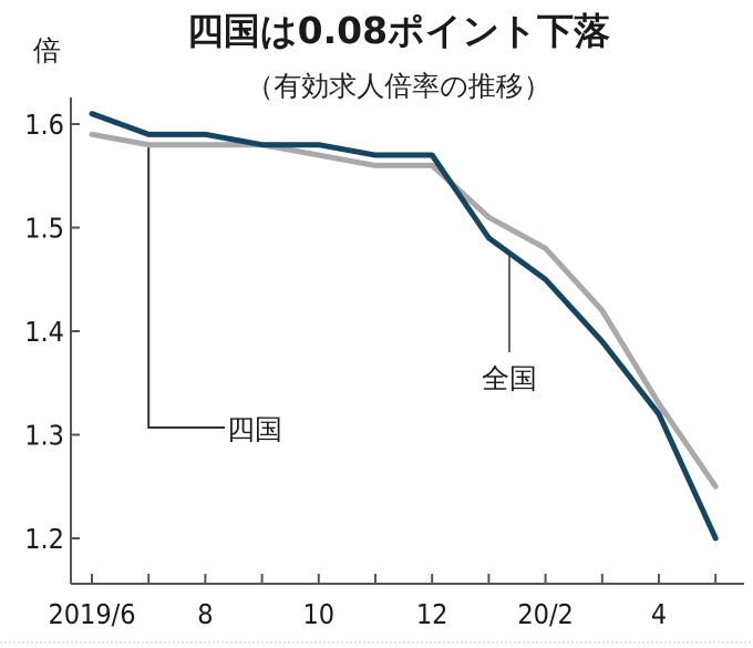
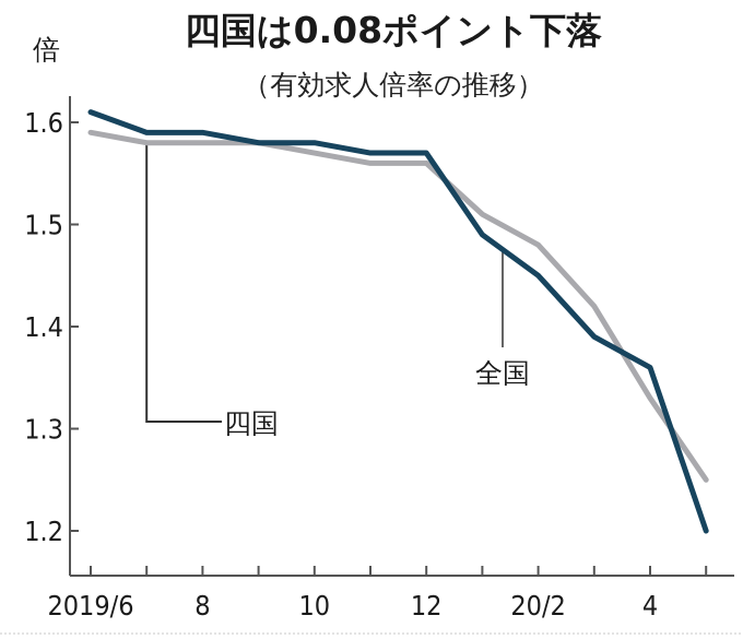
四国/4: 1.32 -> 1.36
